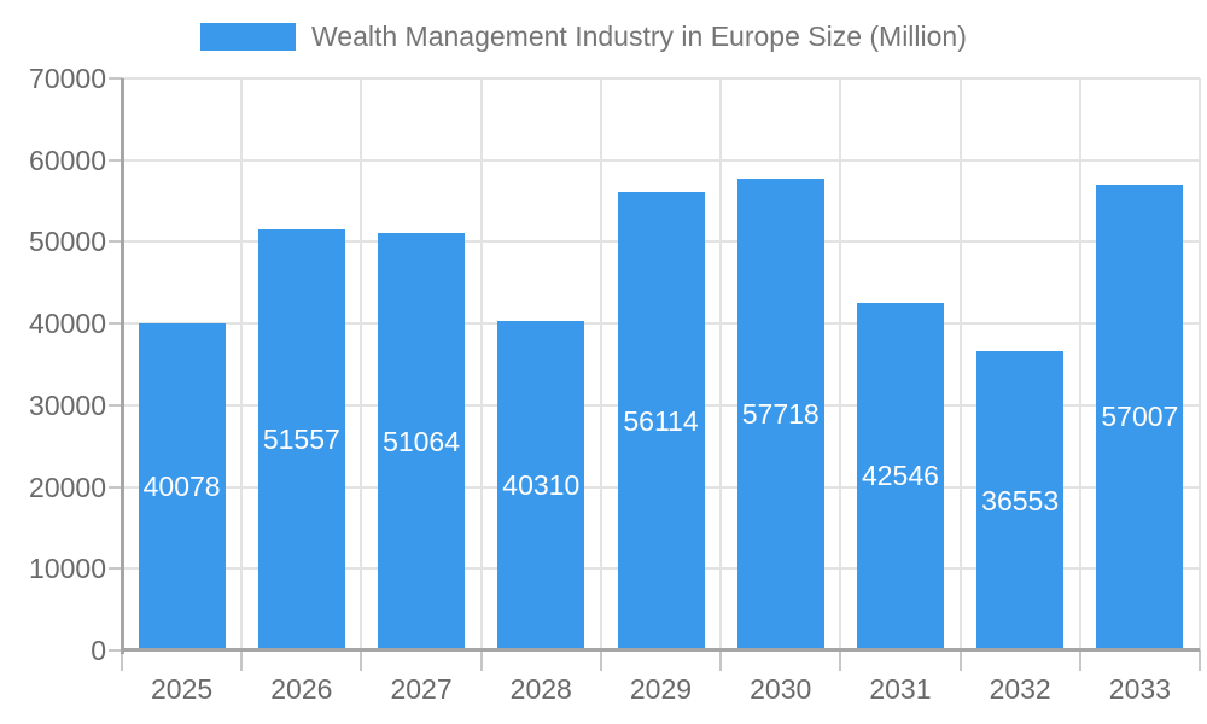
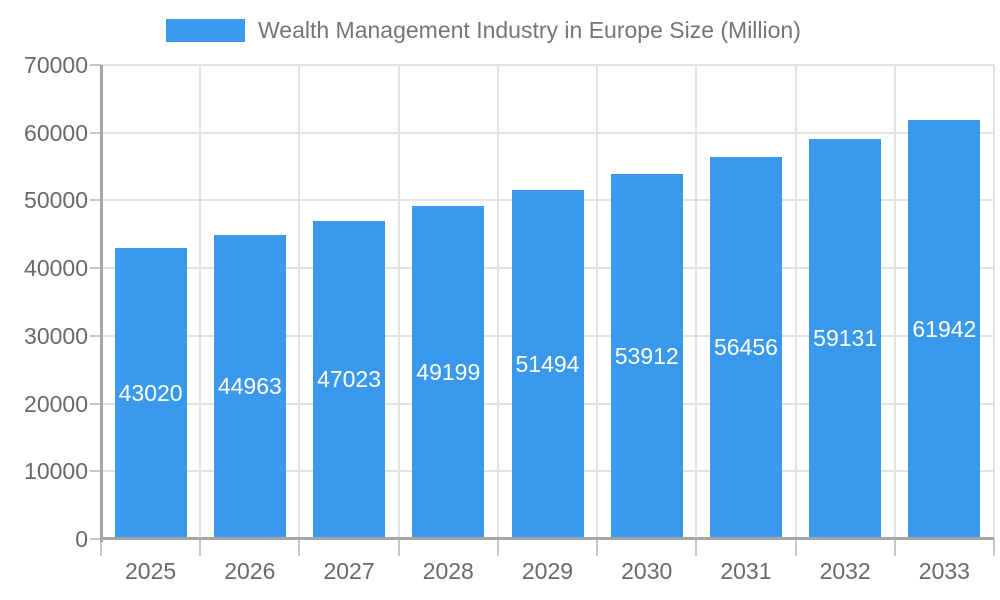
2025: 40078 -> 43020
2026: 51557 -> 44963
2027: 51064 -> 47023
2028: 40310 -> 49199
2029: 56114 -> 51494
2030: 57718 -> 53912
2031: 42546 -> 56456
2032: 36553 -> 59131
2033: 57007 -> 61942
